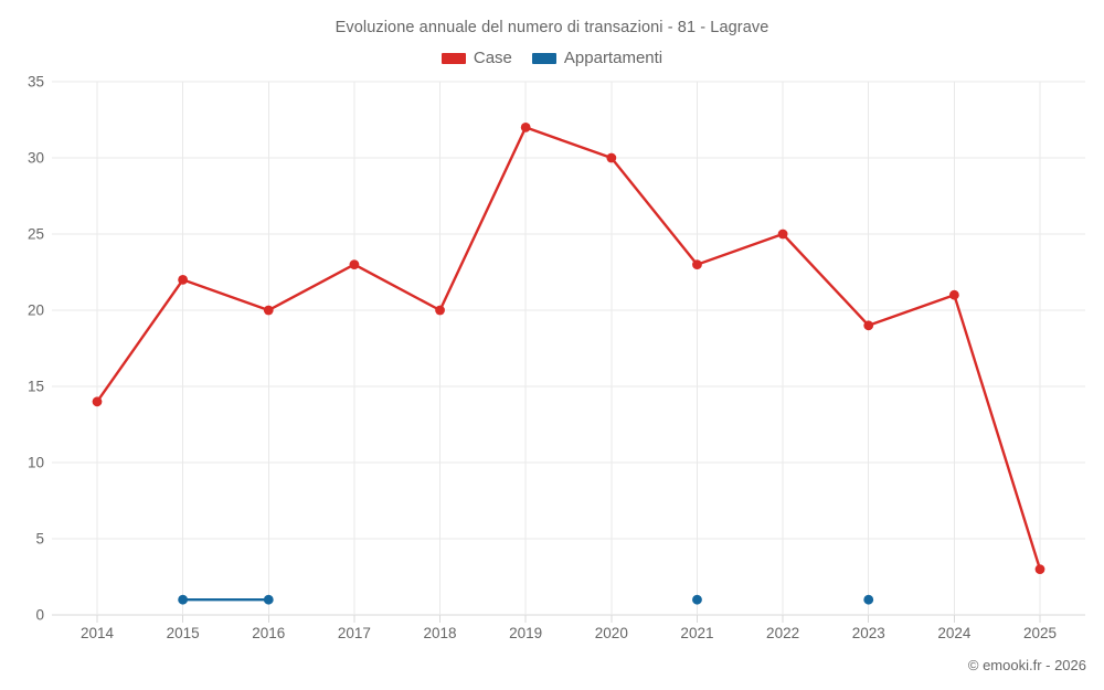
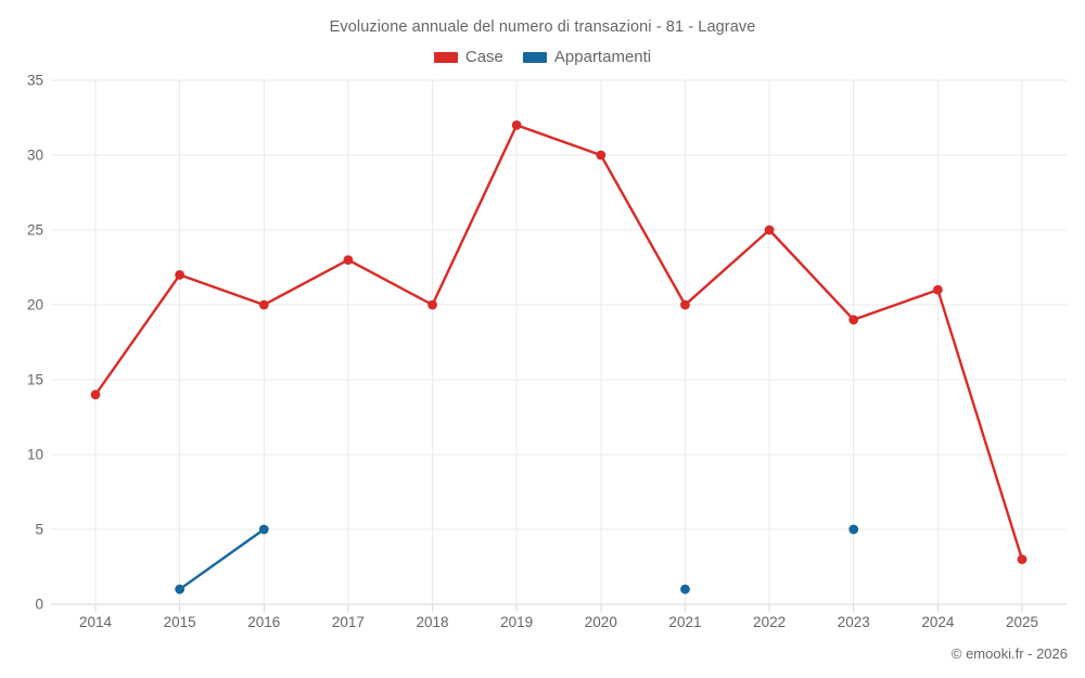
Appartamenti/2016: 1 -> 5
Case/2021: 23 -> 20
Appartamenti/2023: 1 -> 5
